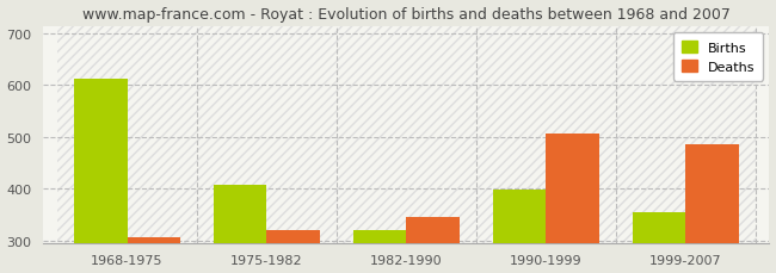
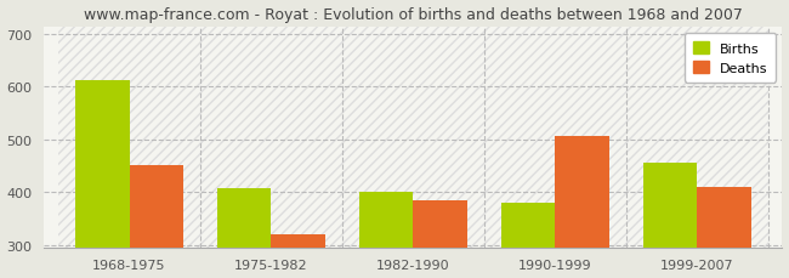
Deaths/1968-1975: 307 -> 450
Births/1982-1990: 320 -> 400
Deaths/1982-1990: 344 -> 385
Births/1990-1999: 398 -> 380
Births/1999-2007: 354 -> 455
Deaths/1999-2007: 486 -> 410
